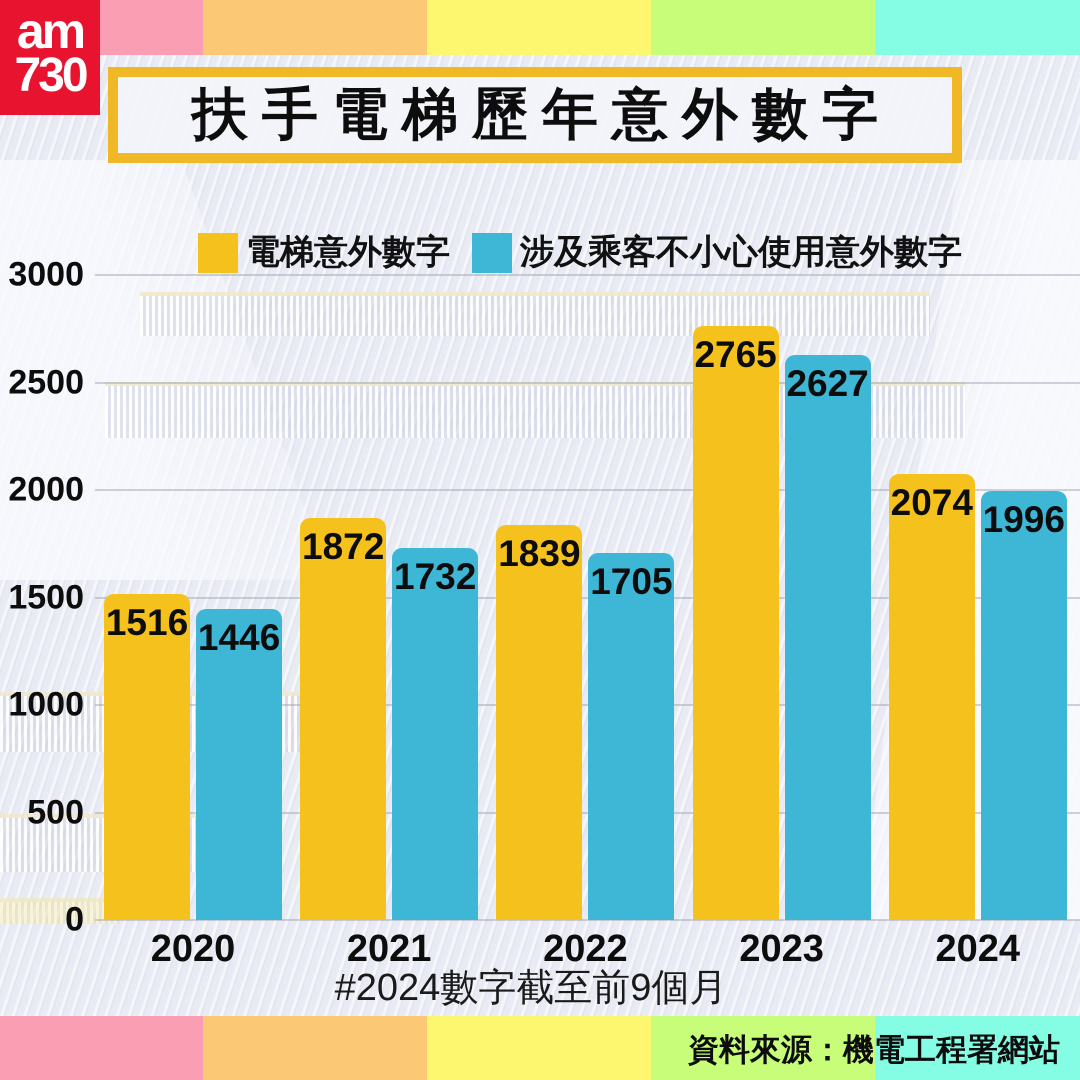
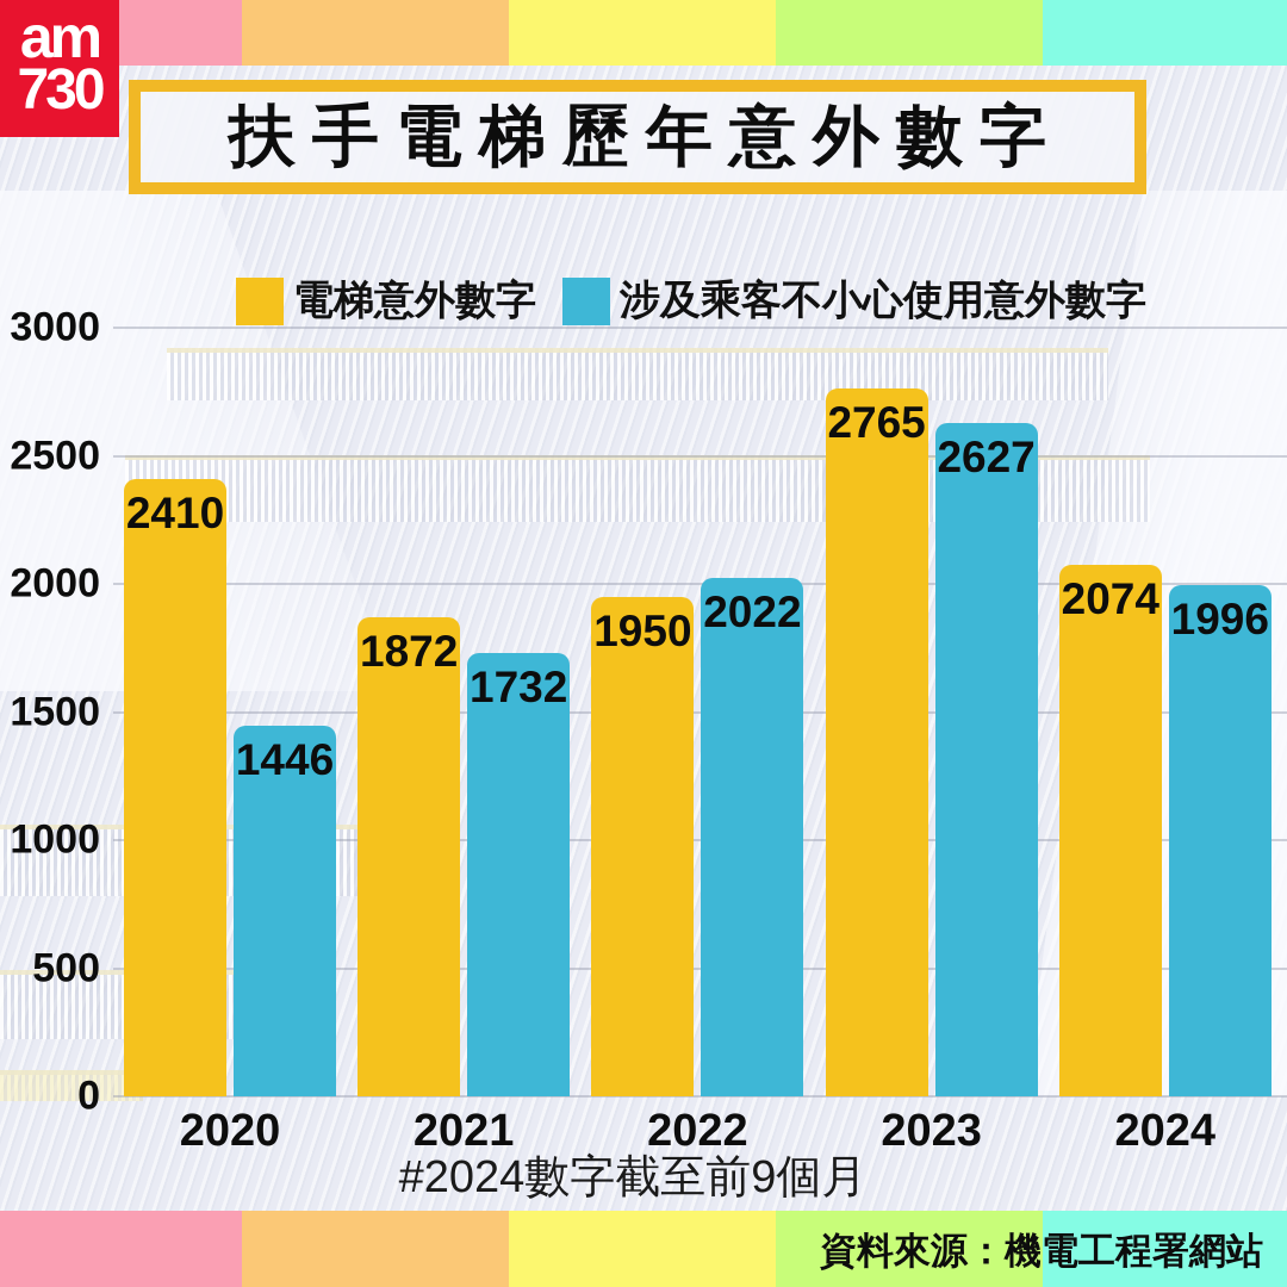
電梯意外數字/2020: 1516 -> 2410
電梯意外數字/2022: 1839 -> 1950
涉及乘客不小心使用意外數字/2022: 1705 -> 2022
